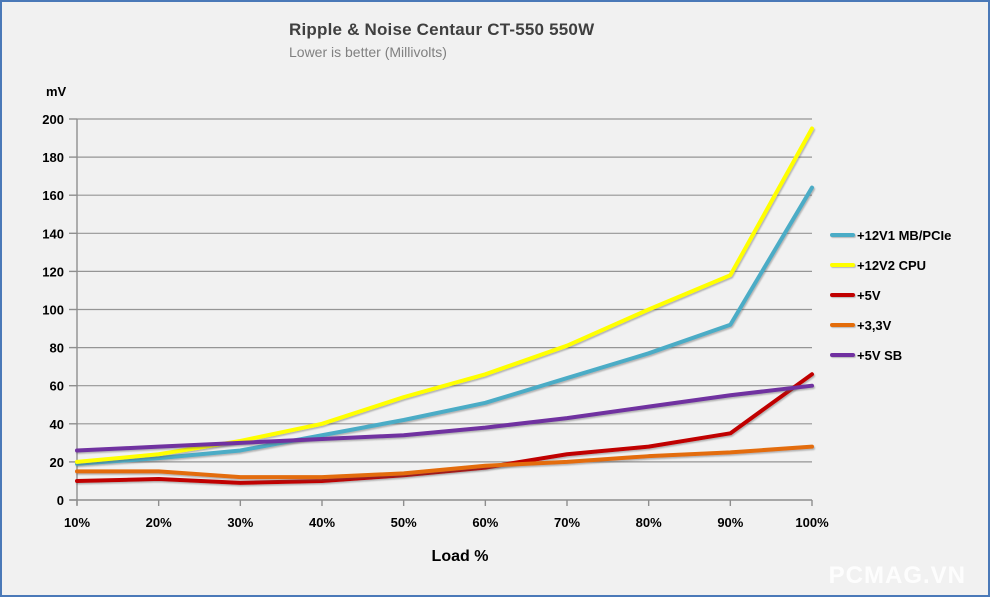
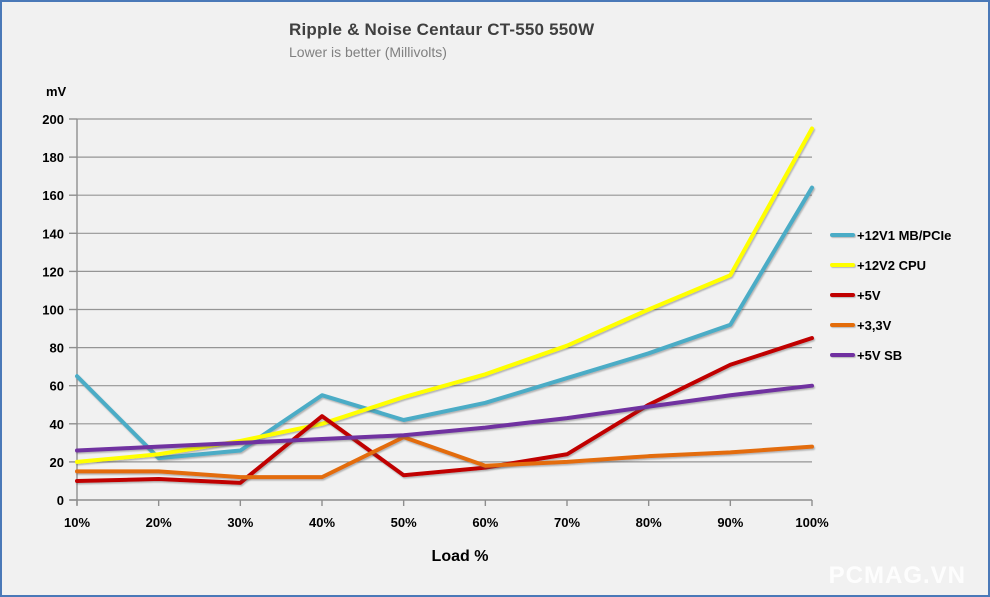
+12V1 MB/PCIe/10%: 19 -> 65
+12V1 MB/PCIe/40%: 34 -> 55
+5V/40%: 10 -> 44
+3,3V/50%: 14 -> 33
+5V/80%: 28 -> 50
+5V/90%: 35 -> 71
+5V/100%: 66 -> 85
